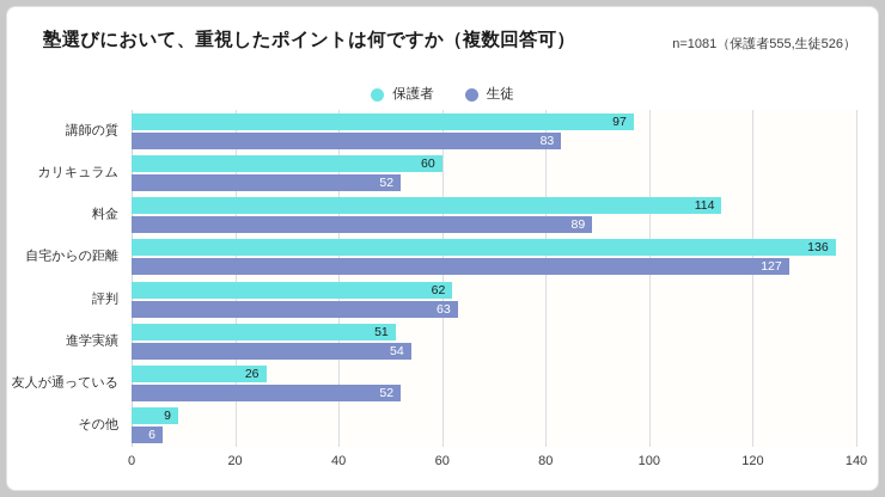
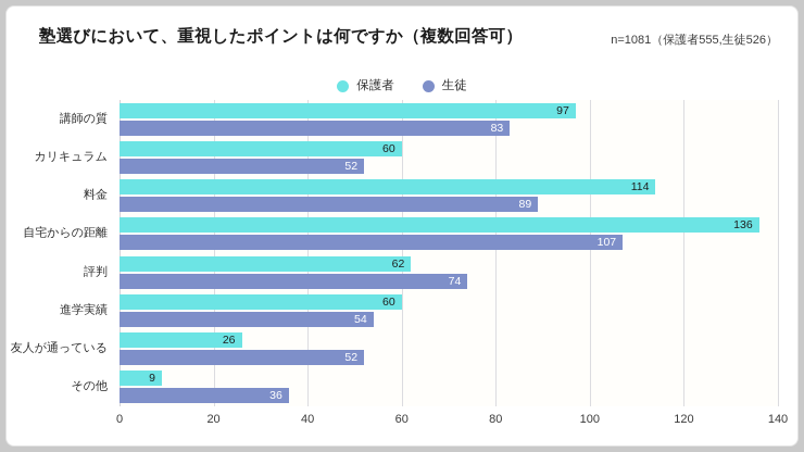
生徒/自宅からの距離: 127 -> 107
生徒/評判: 63 -> 74
保護者/進学実績: 51 -> 60
生徒/その他: 6 -> 36
